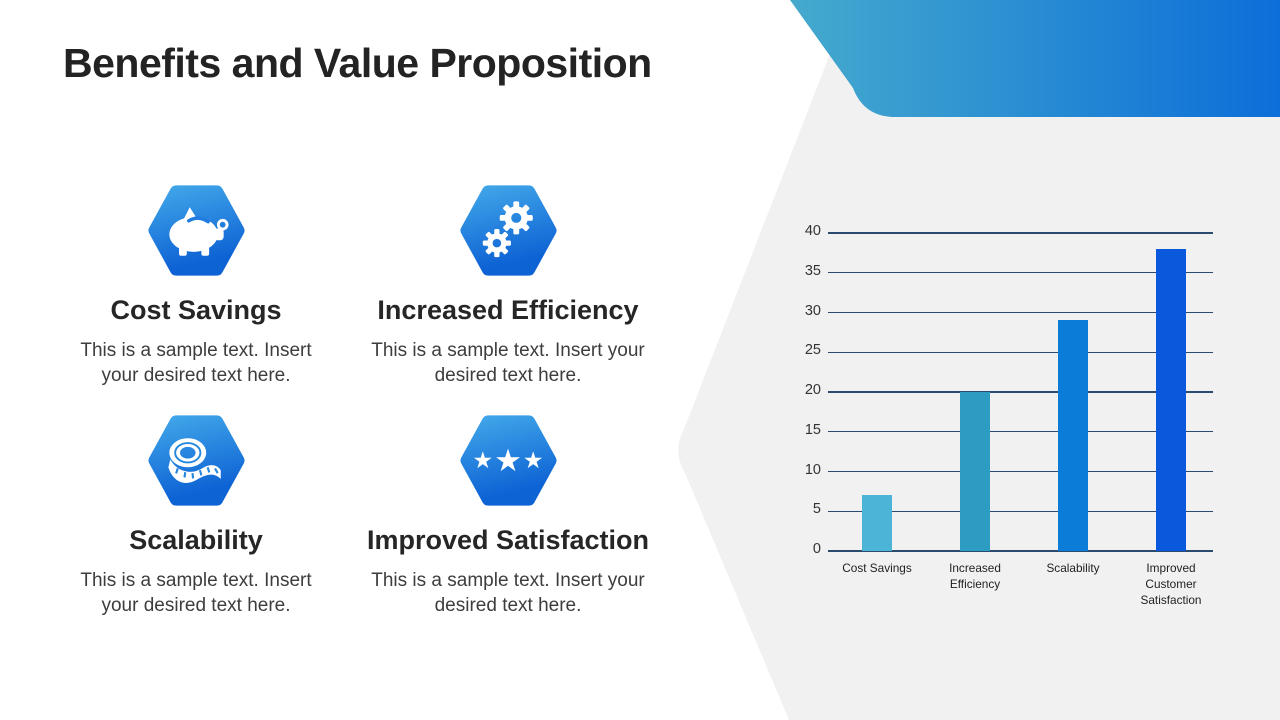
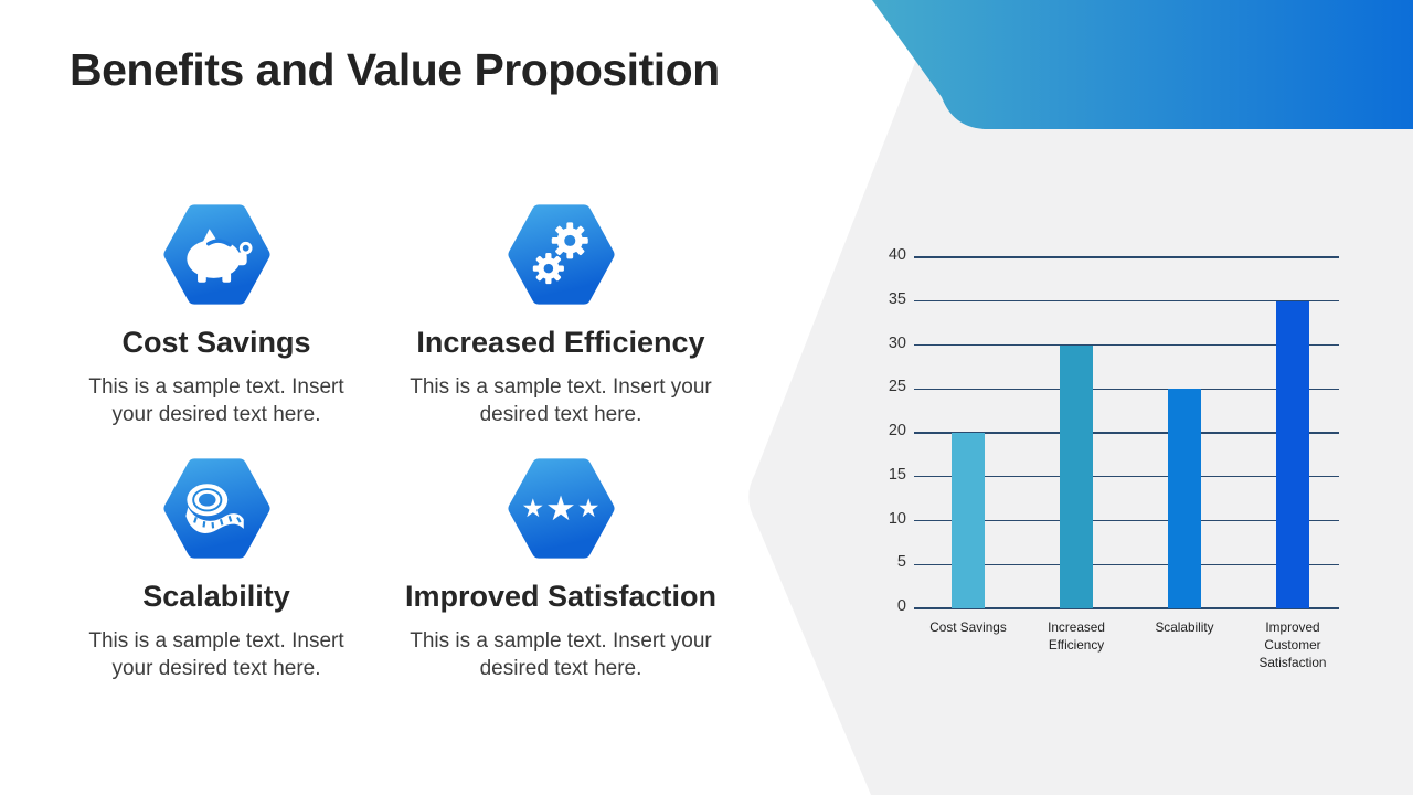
Cost Savings: 7 -> 20
Increased Efficiency: 20 -> 30
Scalability: 29 -> 25
Improved Customer Satisfaction: 38 -> 35
